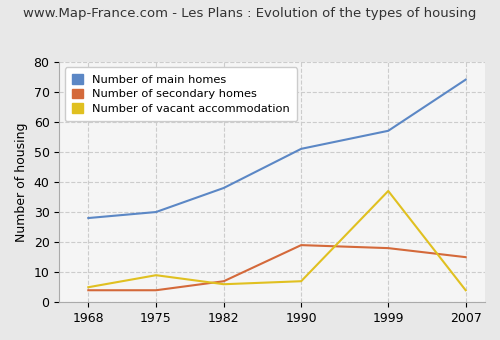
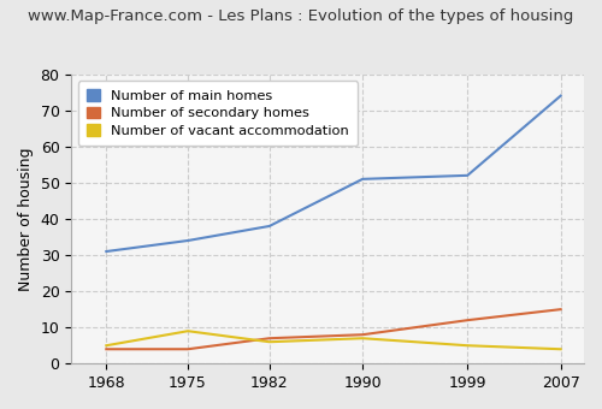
Number of main homes/1968: 28 -> 31
Number of main homes/1975: 30 -> 34
Number of secondary homes/1990: 19 -> 8
Number of main homes/1999: 57 -> 52
Number of secondary homes/1999: 18 -> 12
Number of vacant accommodation/1999: 37 -> 5
